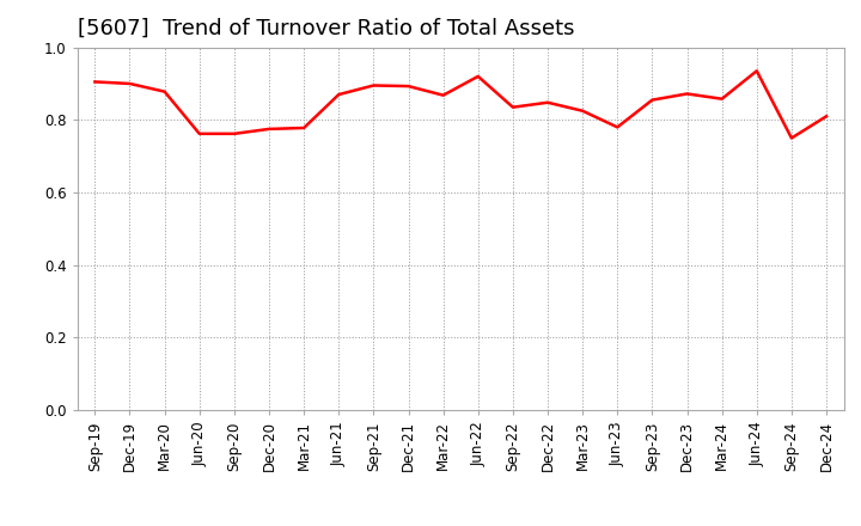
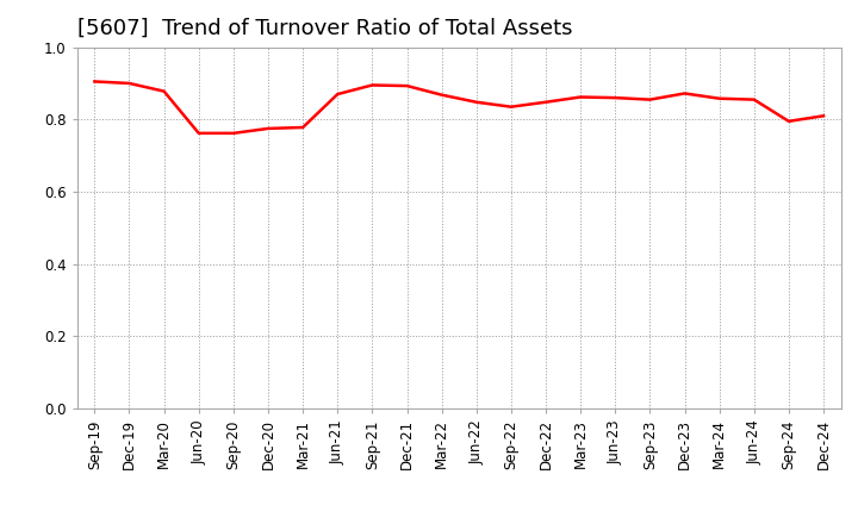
Jun-22: 0.920 -> 0.848
Mar-23: 0.825 -> 0.862
Jun-23: 0.780 -> 0.860
Jun-24: 0.935 -> 0.855
Sep-24: 0.750 -> 0.795
